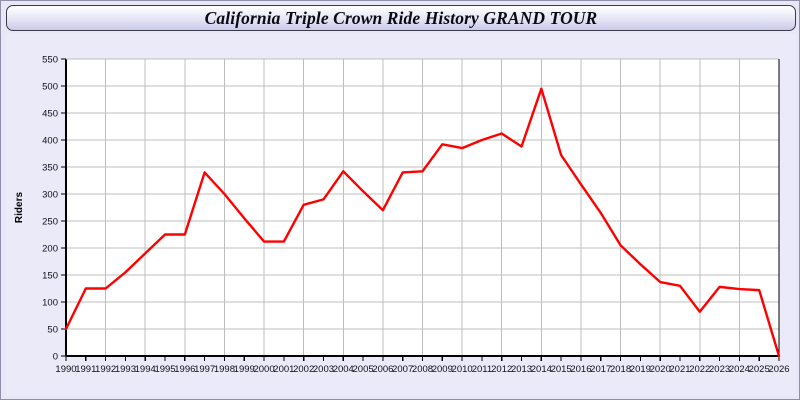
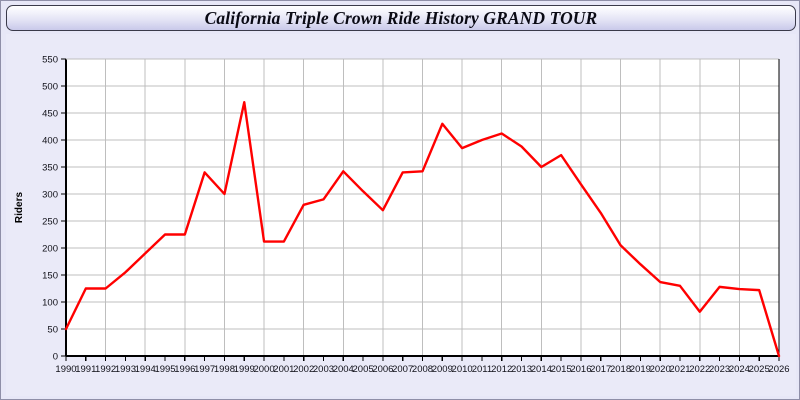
1999: 260 -> 470
2009: 390 -> 430
2014: 500 -> 350
